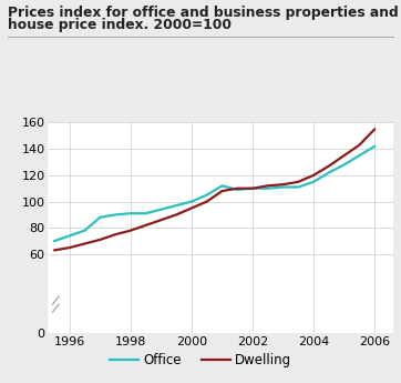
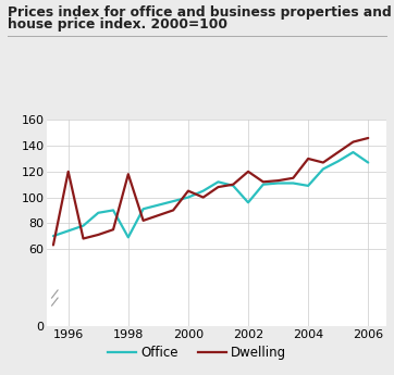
Dwelling/1996: 65 -> 120
Office/1998: 91 -> 69
Dwelling/1998: 78 -> 118
Dwelling/2000: 95 -> 105
Office/2002: 110 -> 96
Dwelling/2002: 110 -> 120
Office/2004: 115 -> 109
Dwelling/2004: 120 -> 130
Office/2006: 142 -> 127
Dwelling/2006: 155 -> 146
